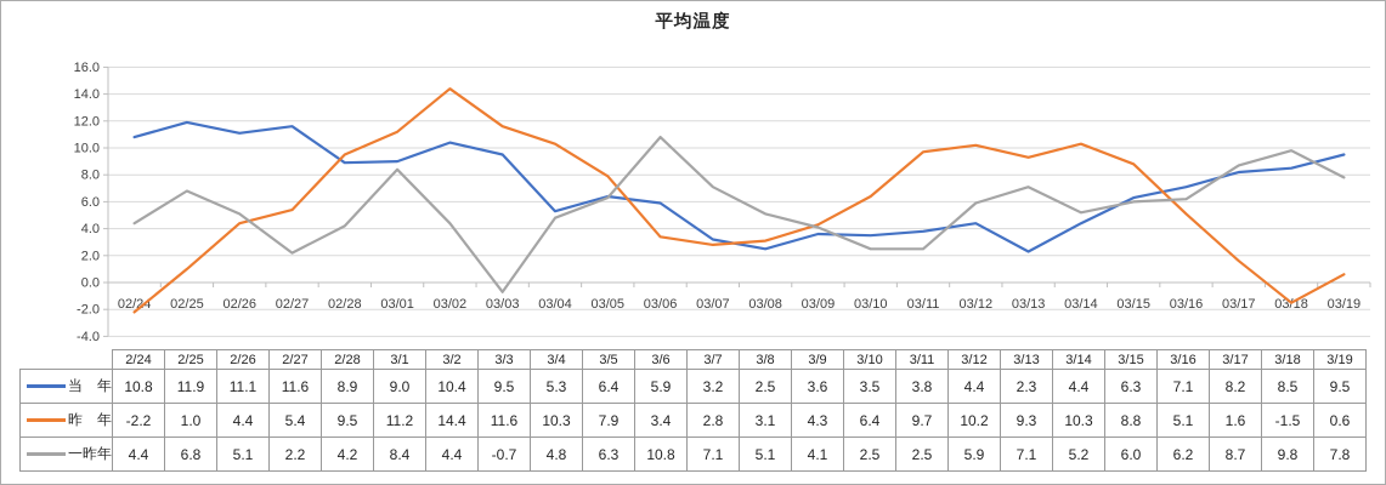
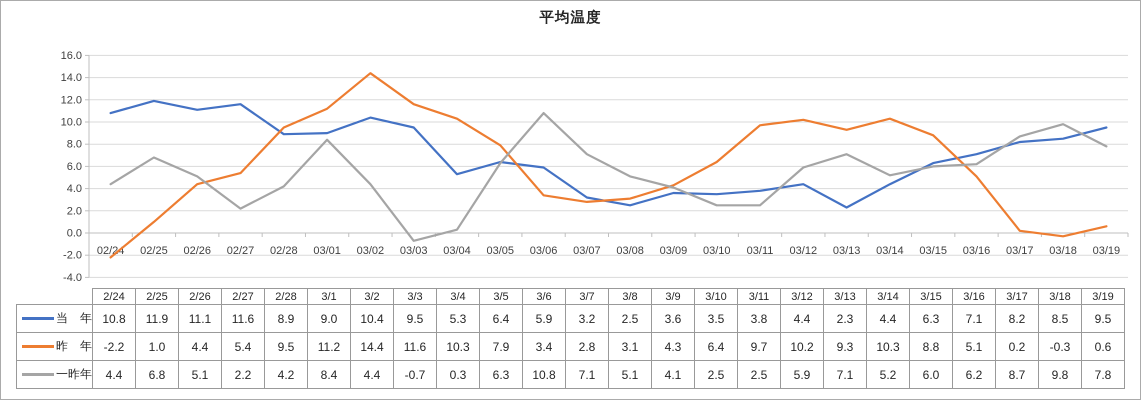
一昨年/03/04: 4.8 -> 0.3
昨 年/03/17: 1.6 -> 0.2
昨 年/03/18: -1.5 -> -0.3
